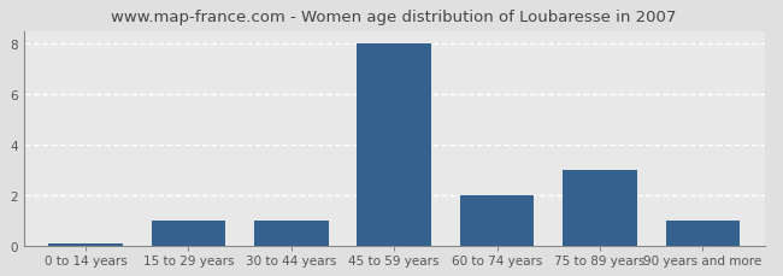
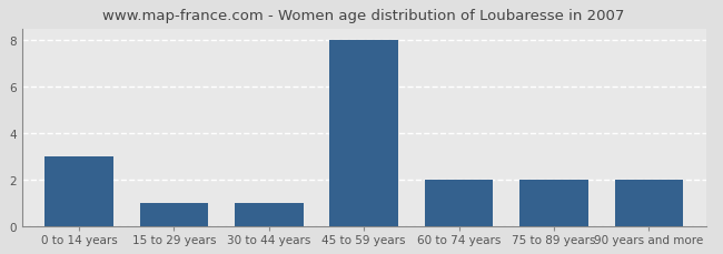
0 to 14 years: 0.1 -> 3.0
75 to 89 years: 3.0 -> 2.0
90 years and more: 1.0 -> 2.0
